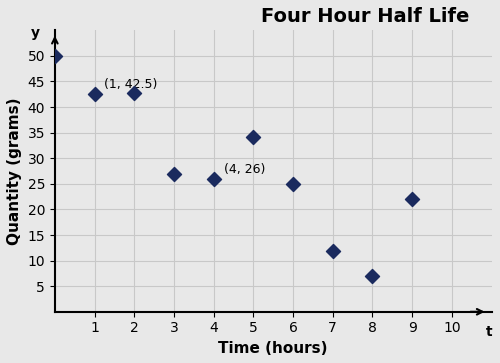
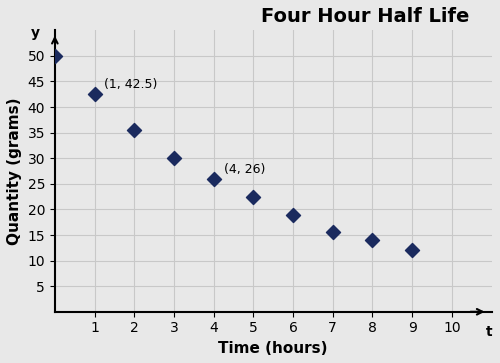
2: 42.8 -> 35.5
3: 27.0 -> 30.0
5: 34.2 -> 22.5
6: 25.0 -> 19.0
7: 11.8 -> 15.5
8: 7.0 -> 14.0
9: 22.0 -> 12.0
